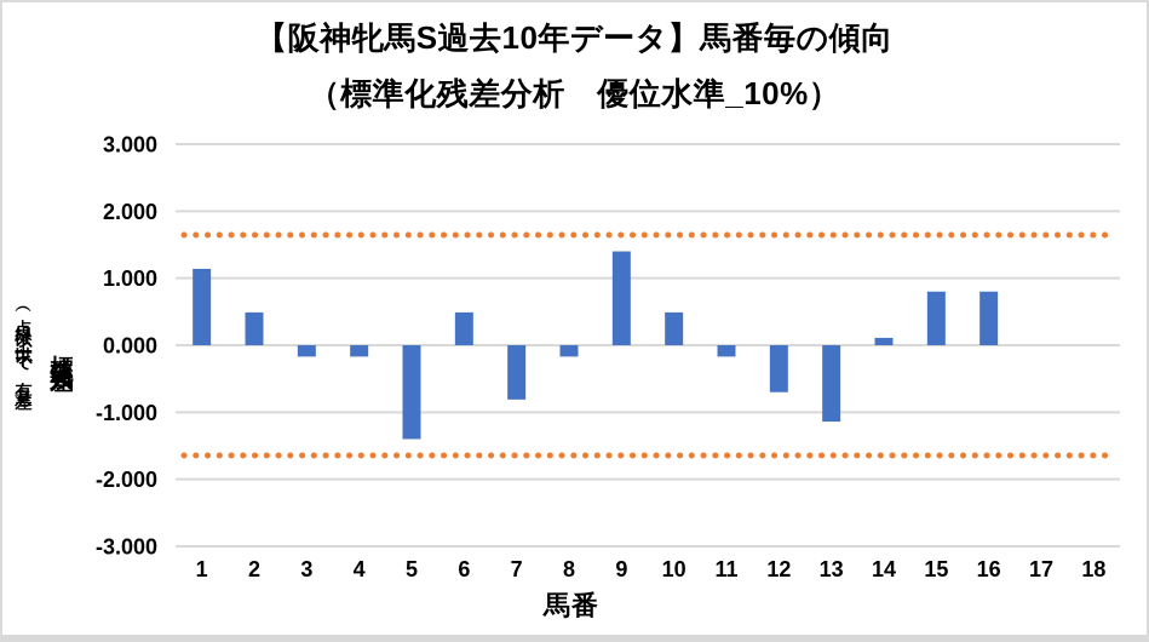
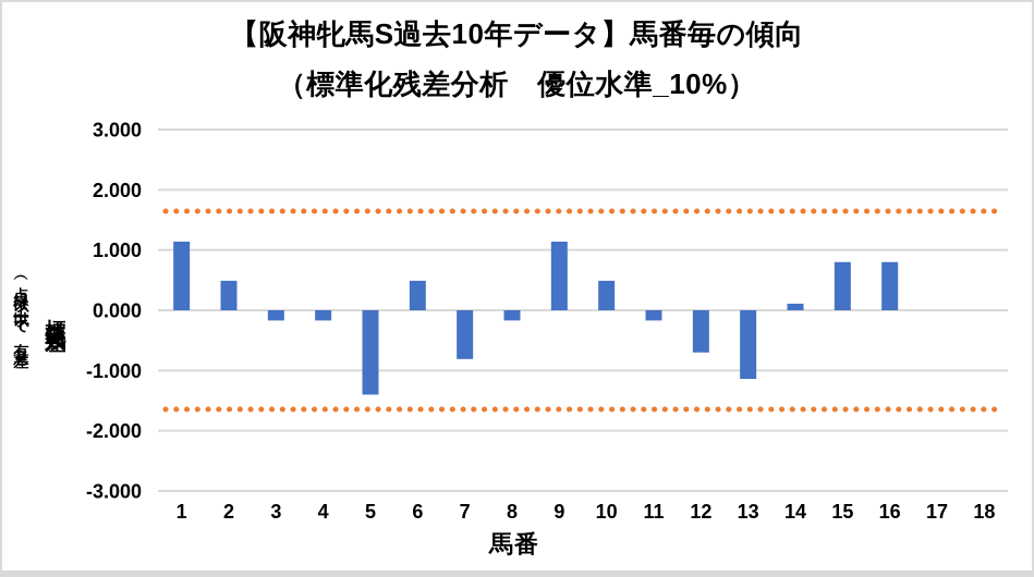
9: 1.4 -> 1.1
